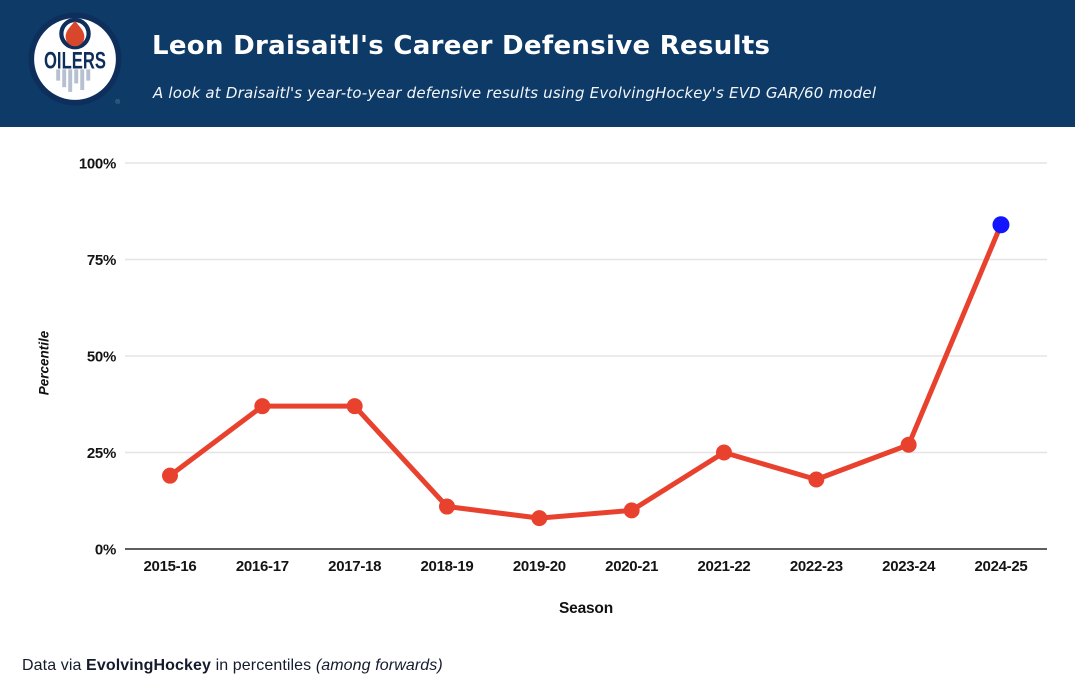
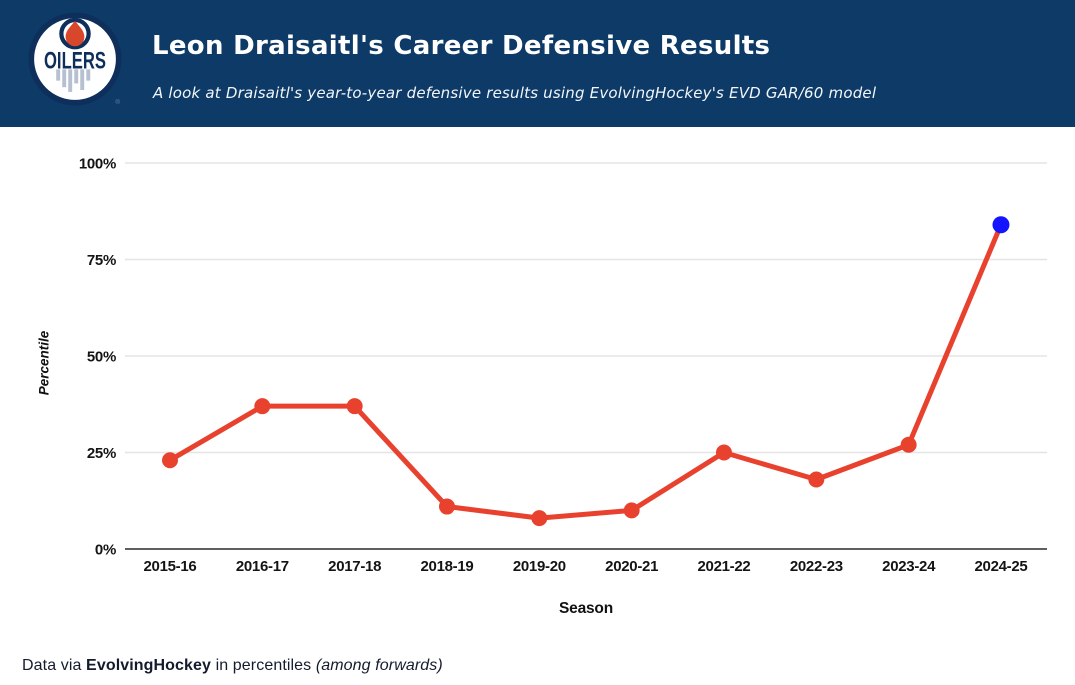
2015-16: 19% -> 23%
